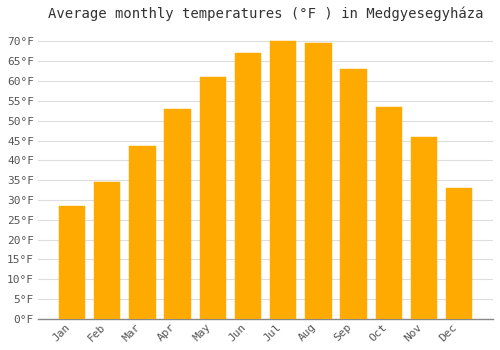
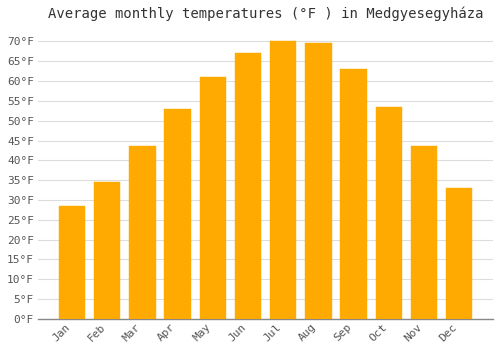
Nov: 46.0°F -> 43.5°F
